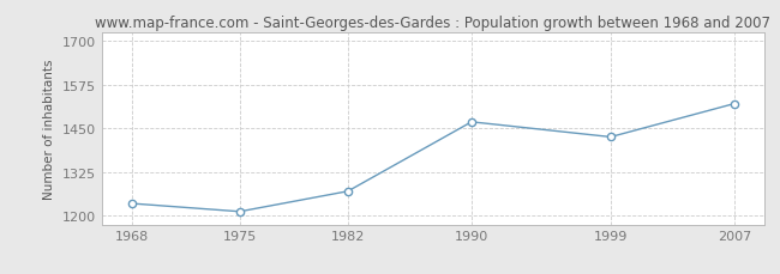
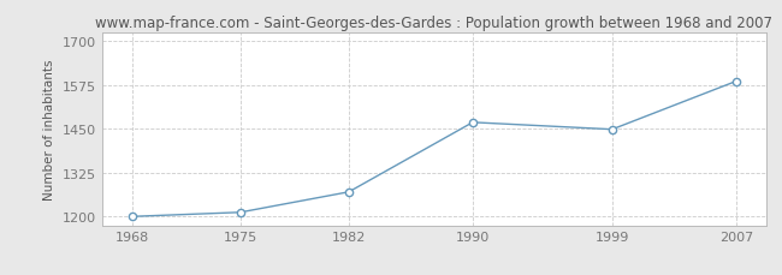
1968: 1235 -> 1200
1999: 1425 -> 1448
2007: 1520 -> 1585
